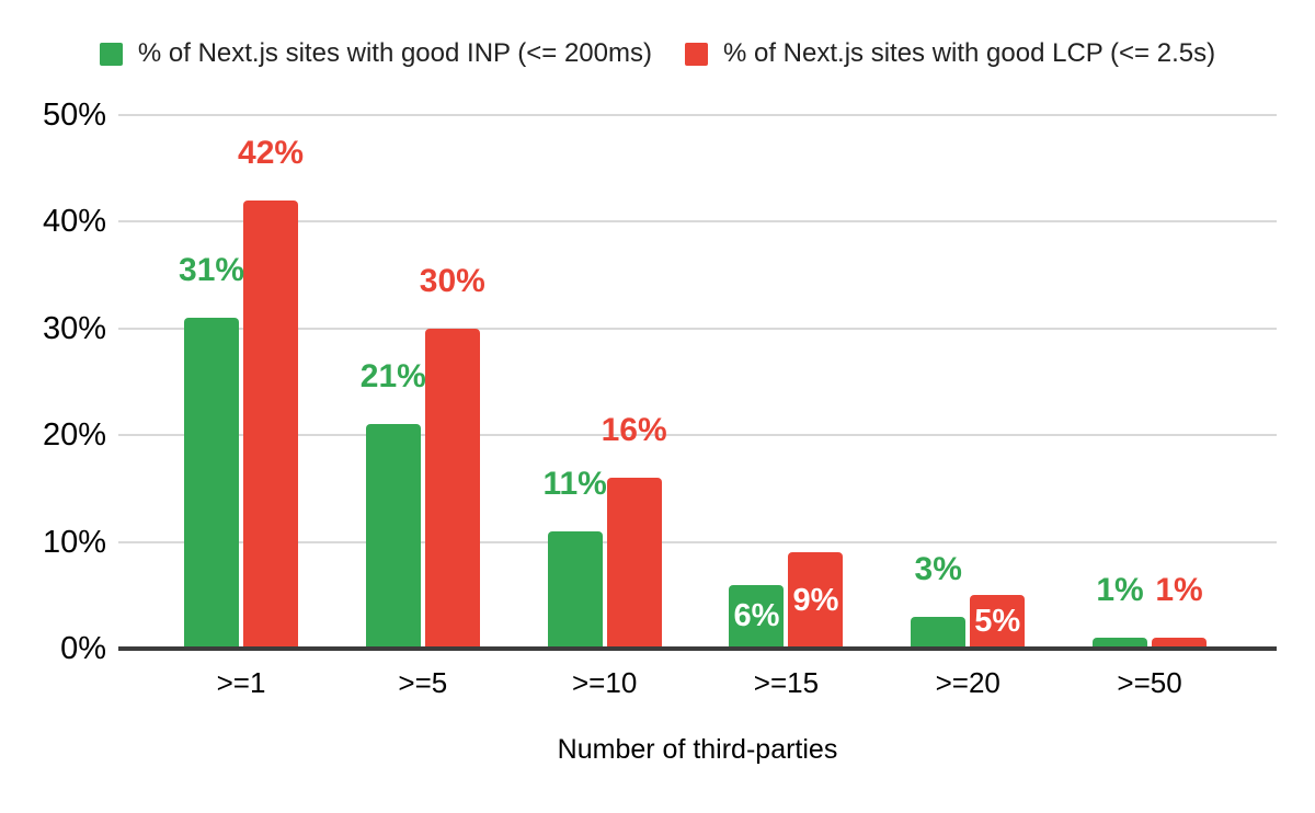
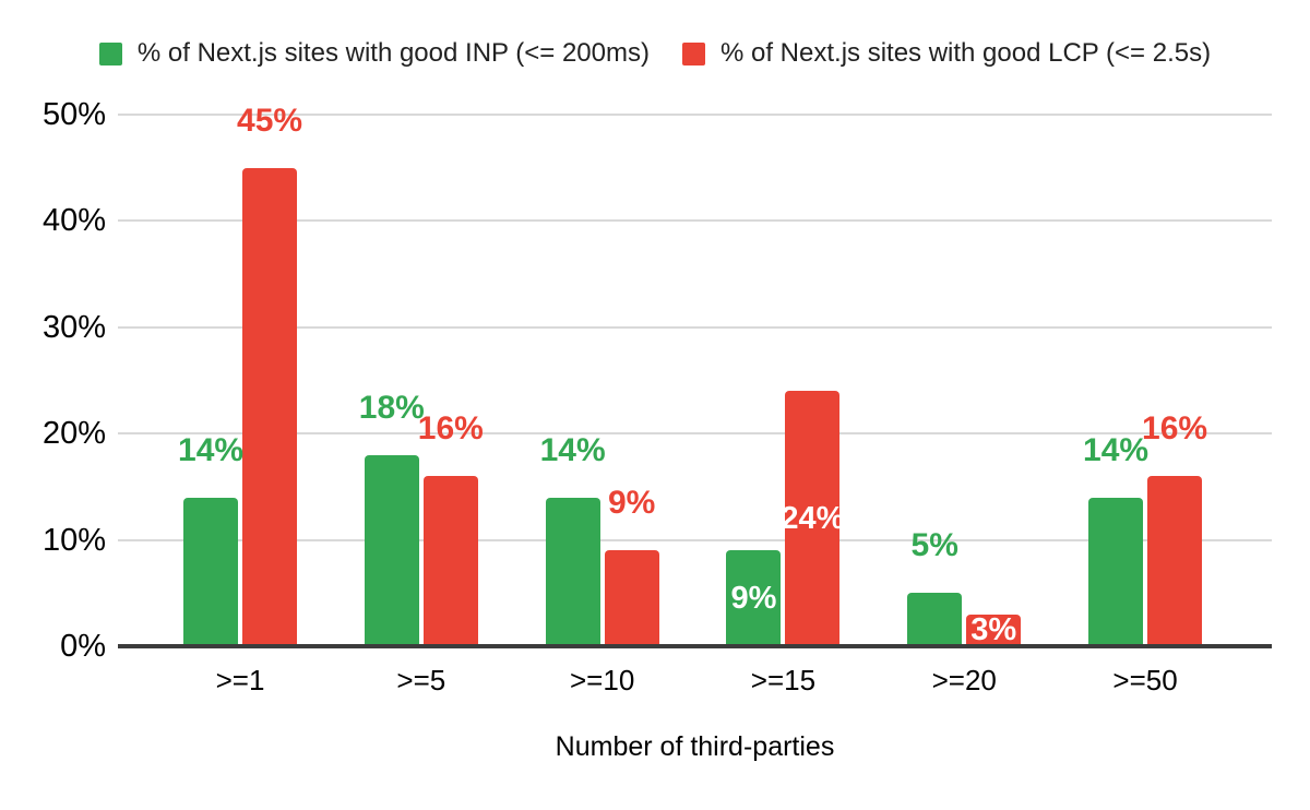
% of Next.js sites with good INP (<= 200ms)/>=1: 31% -> 14%
% of Next.js sites with good LCP (<= 2.5s)/>=1: 42% -> 45%
% of Next.js sites with good INP (<= 200ms)/>=5: 21% -> 18%
% of Next.js sites with good LCP (<= 2.5s)/>=5: 30% -> 16%
% of Next.js sites with good INP (<= 200ms)/>=10: 11% -> 14%
% of Next.js sites with good LCP (<= 2.5s)/>=10: 16% -> 9%
% of Next.js sites with good INP (<= 200ms)/>=15: 6% -> 9%
% of Next.js sites with good LCP (<= 2.5s)/>=15: 9% -> 24%
% of Next.js sites with good INP (<= 200ms)/>=20: 3% -> 5%
% of Next.js sites with good LCP (<= 2.5s)/>=20: 5% -> 3%
% of Next.js sites with good INP (<= 200ms)/>=50: 1% -> 14%
% of Next.js sites with good LCP (<= 2.5s)/>=50: 1% -> 16%
